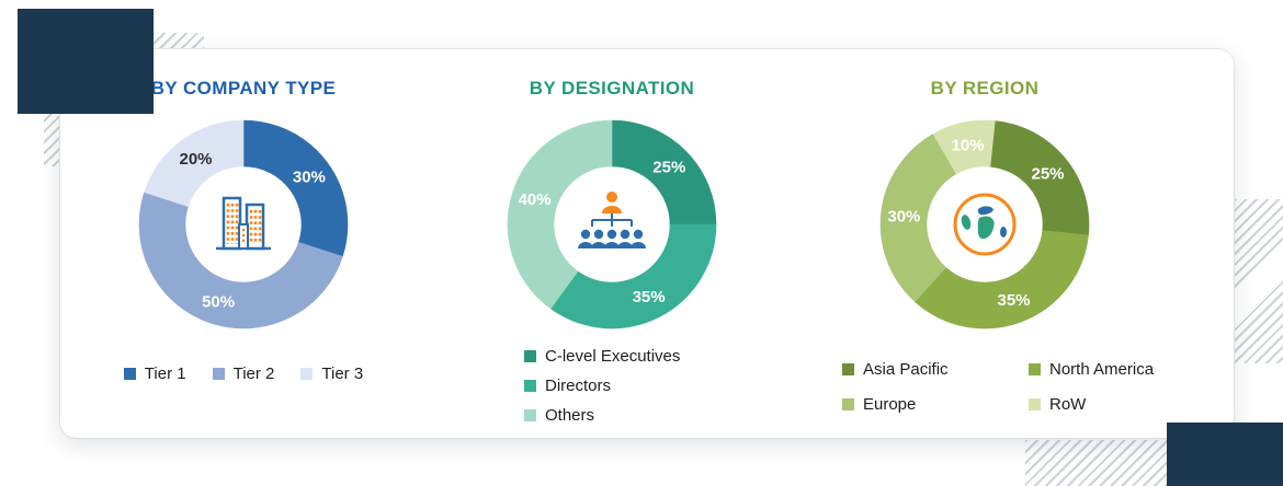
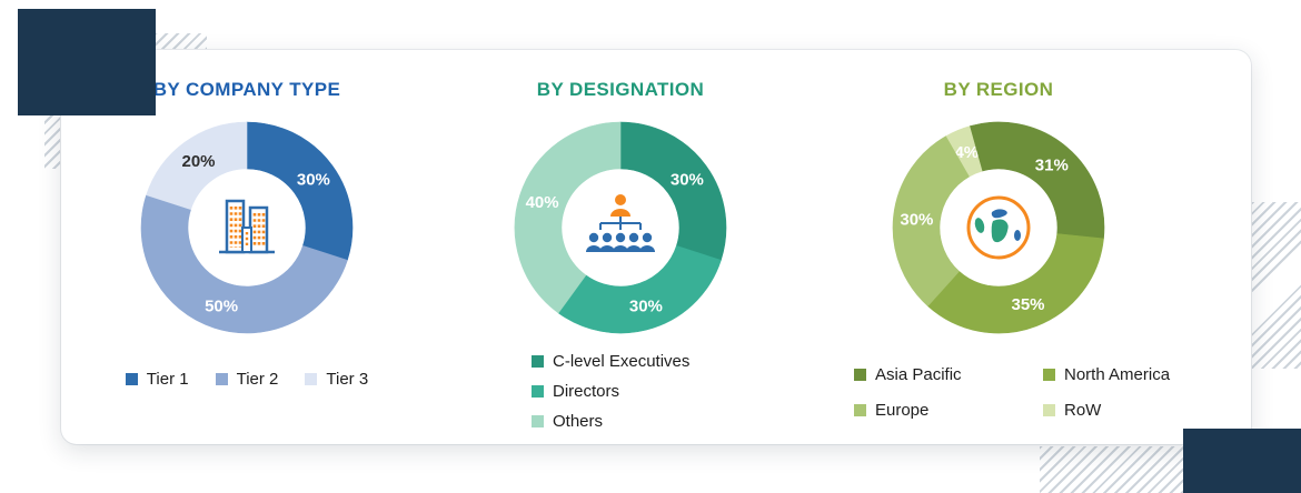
BY DESIGNATION/C-level Executives: 25% -> 30%
BY DESIGNATION/Directors: 35% -> 30%
BY REGION/RoW: 10% -> 4%
BY REGION/Asia Pacific: 25% -> 31%
